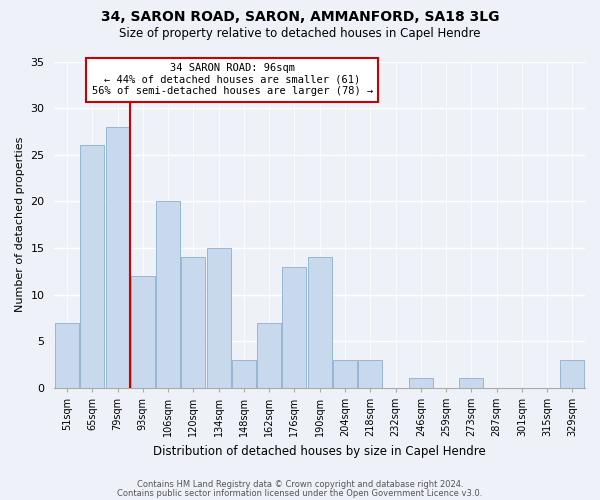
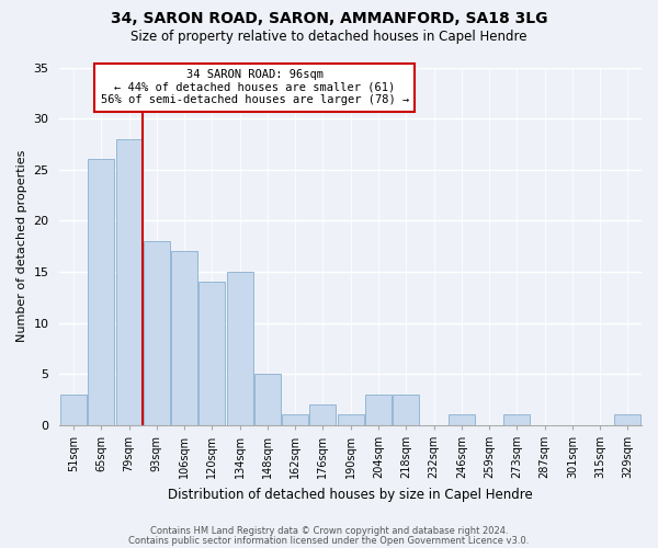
51sqm: 7 -> 3
93sqm: 12 -> 18
106sqm: 20 -> 17
148sqm: 3 -> 5
162sqm: 7 -> 1
176sqm: 13 -> 2
190sqm: 14 -> 1
329sqm: 3 -> 1
